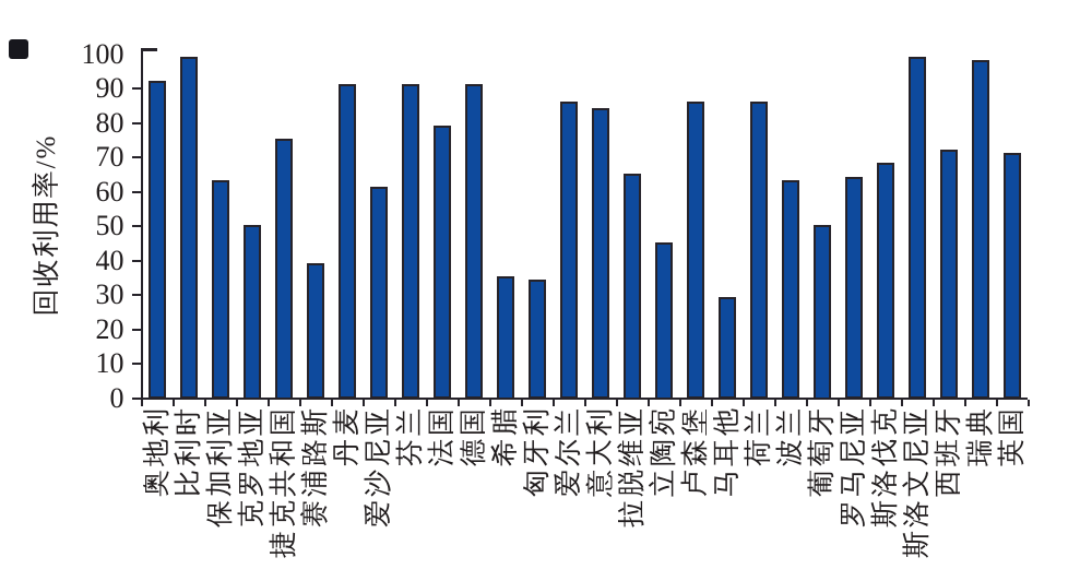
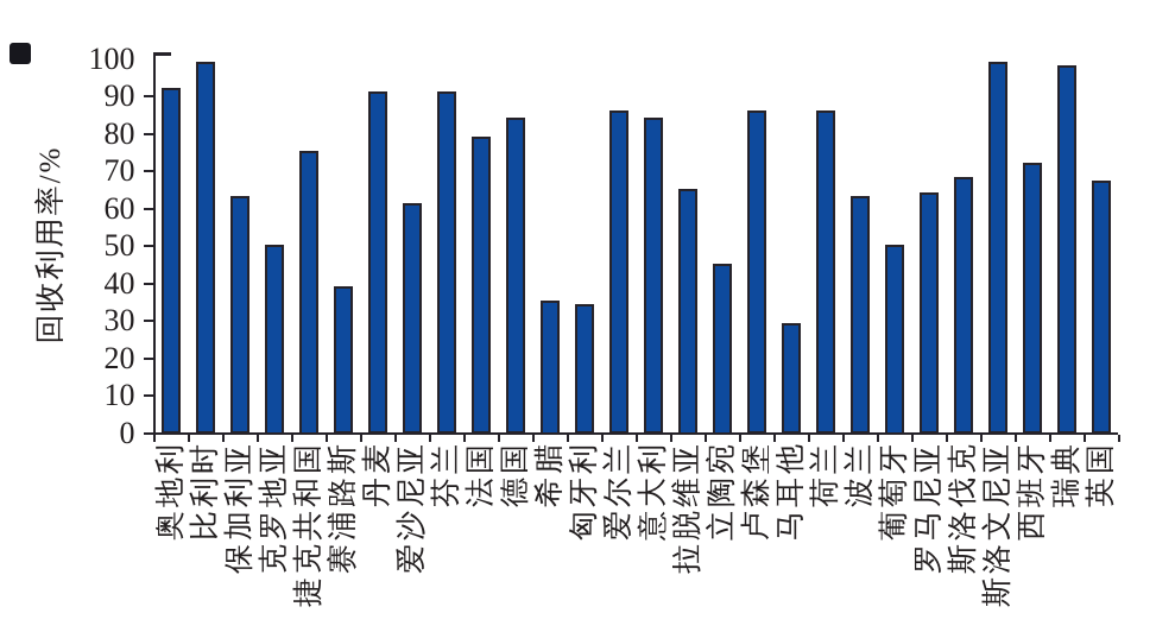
德国: 91 -> 84
英国: 71 -> 67
